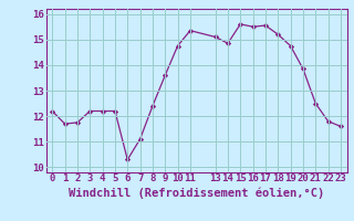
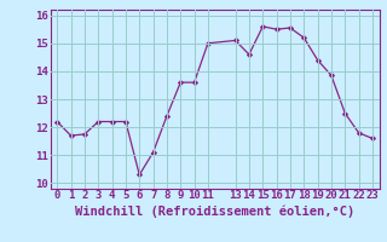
10: 14.75 -> 13.60
11: 15.35 -> 15.00
14: 14.85 -> 14.60
19: 14.75 -> 14.40
